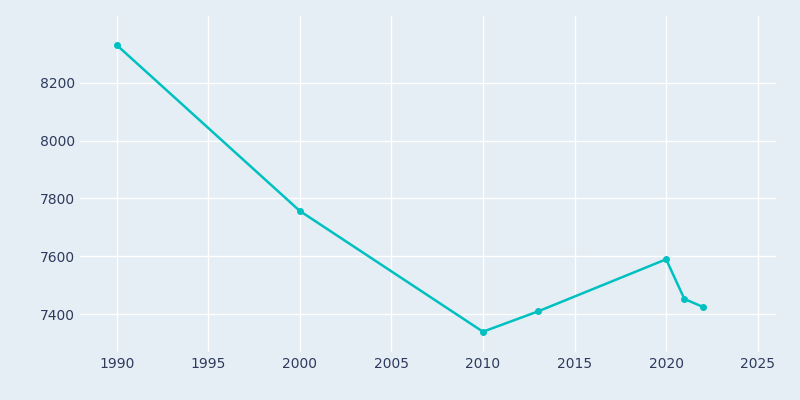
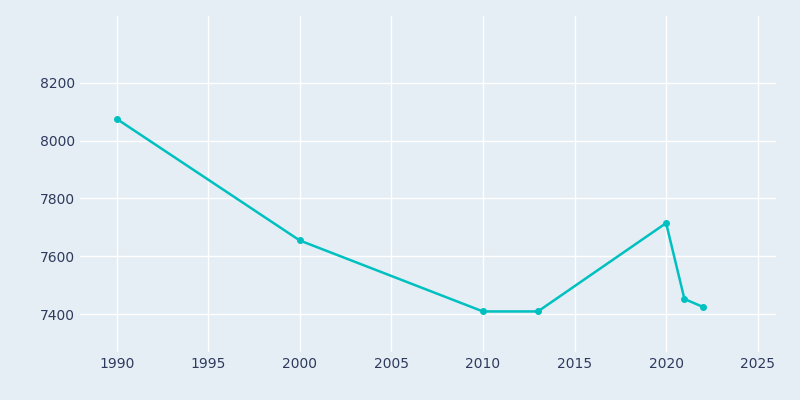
1990: 8330 -> 8075
2000: 7757 -> 7655
2010: 7340 -> 7410
2020: 7590 -> 7715
